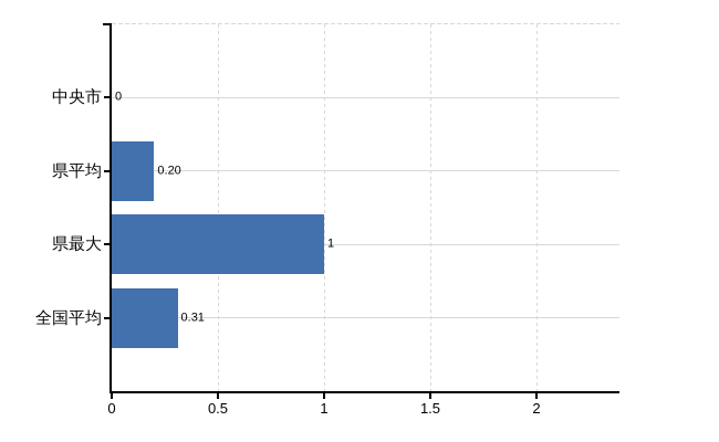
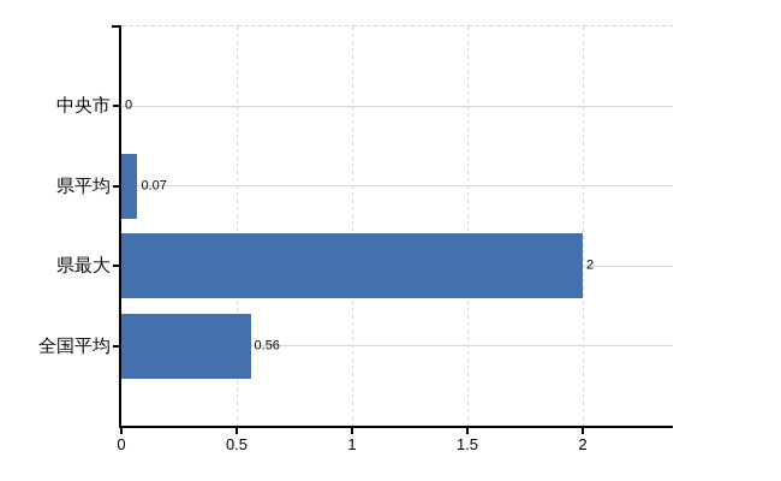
県平均: 0.20 -> 0.07
県最大: 1 -> 2
全国平均: 0.31 -> 0.56
